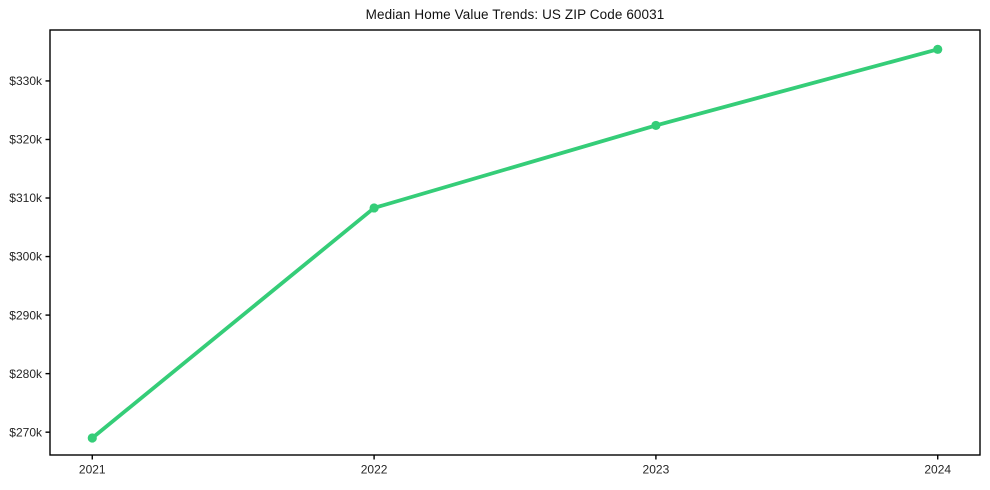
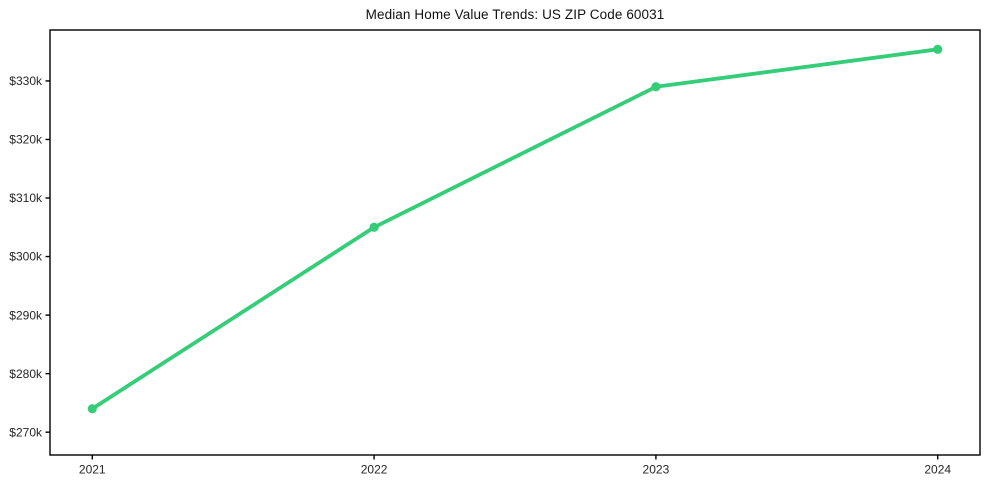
2021: $269k -> $274k
2022: $308k -> $305k
2023: $322k -> $329k
